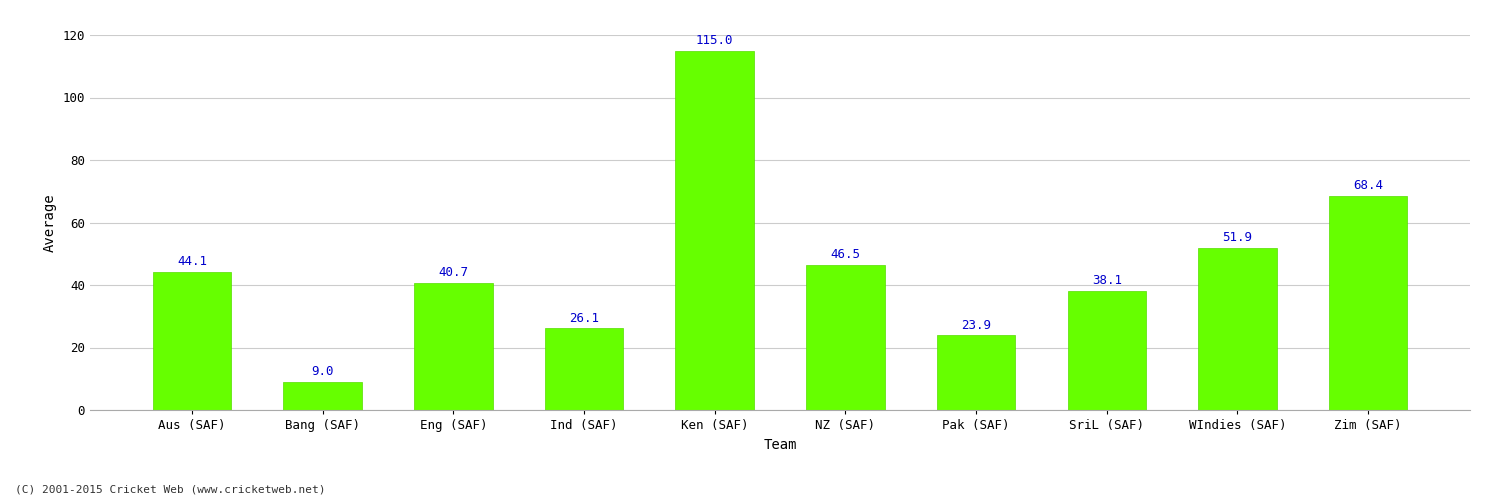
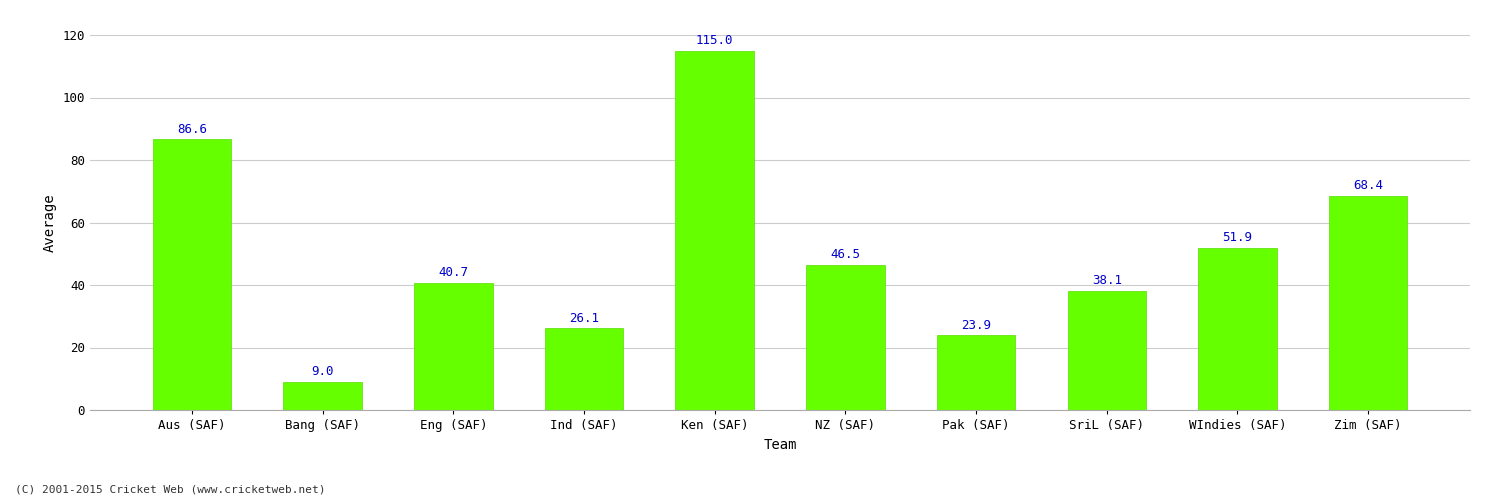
Aus (SAF): 44.1 -> 86.6
